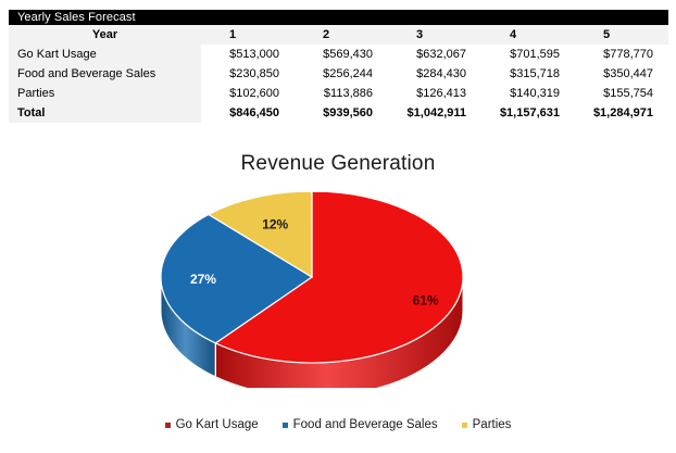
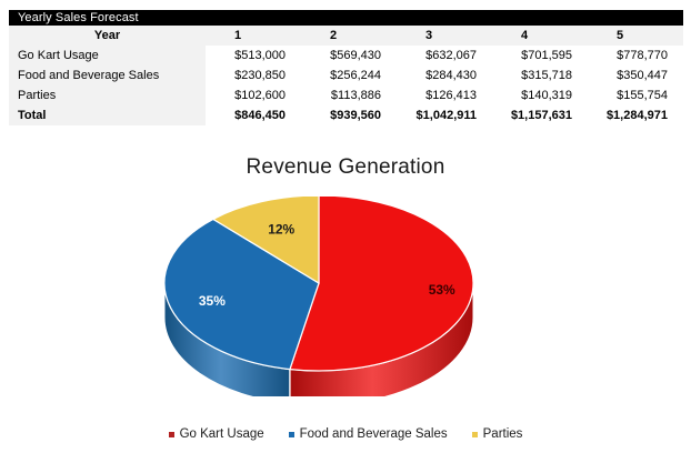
Go Kart Usage: 61% -> 53%
Food and Beverage Sales: 27% -> 35%
